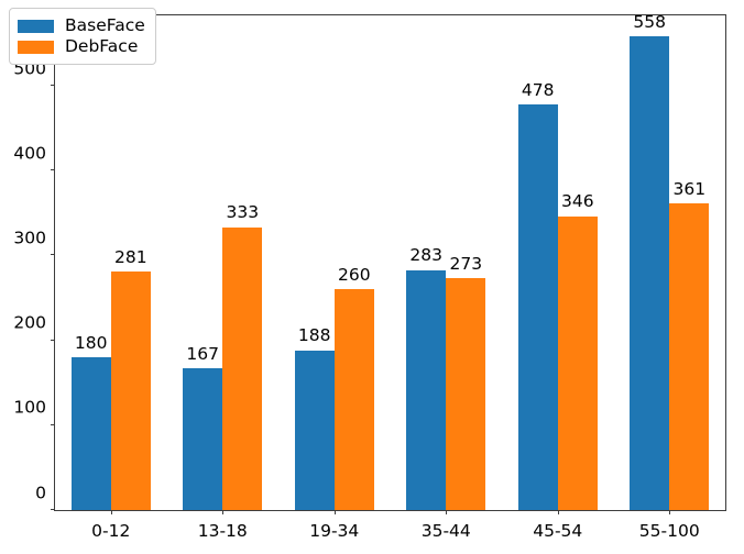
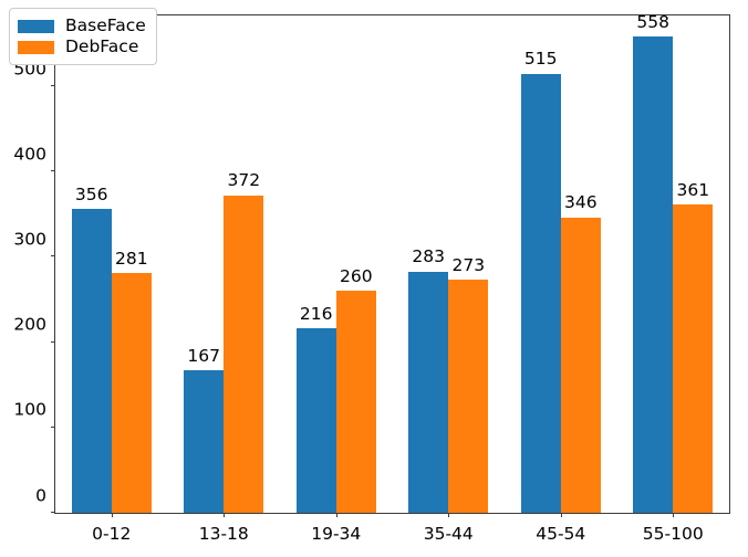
BaseFace/0-12: 180 -> 356
DebFace/13-18: 333 -> 372
BaseFace/19-34: 188 -> 216
BaseFace/45-54: 478 -> 515
